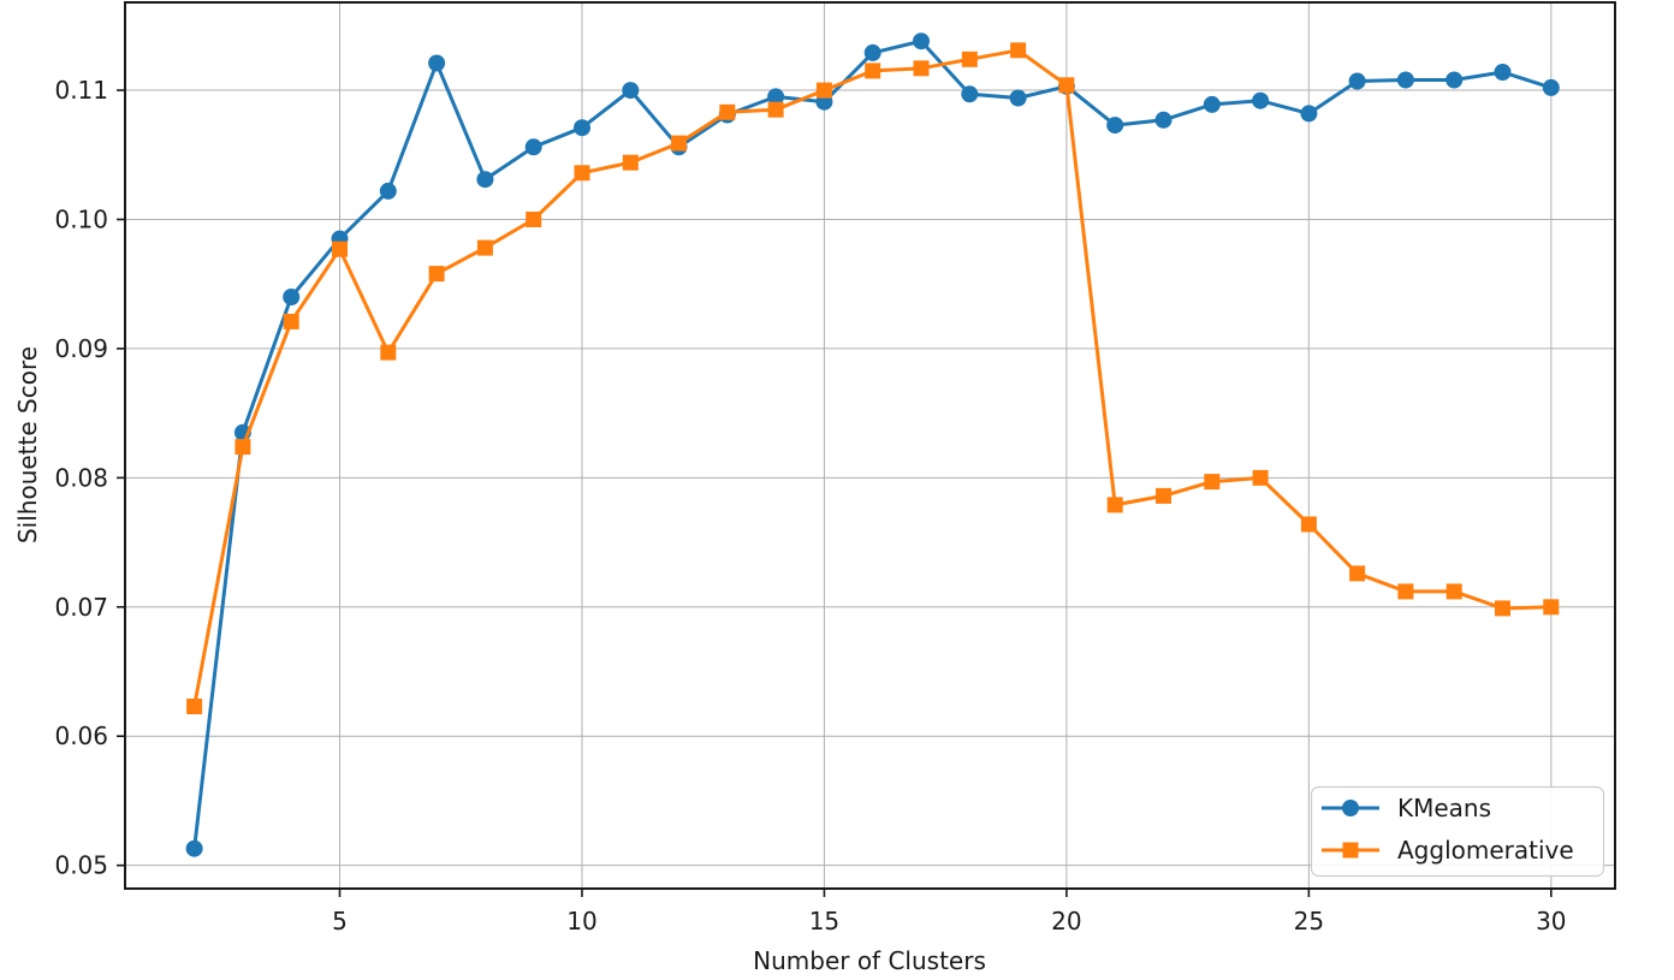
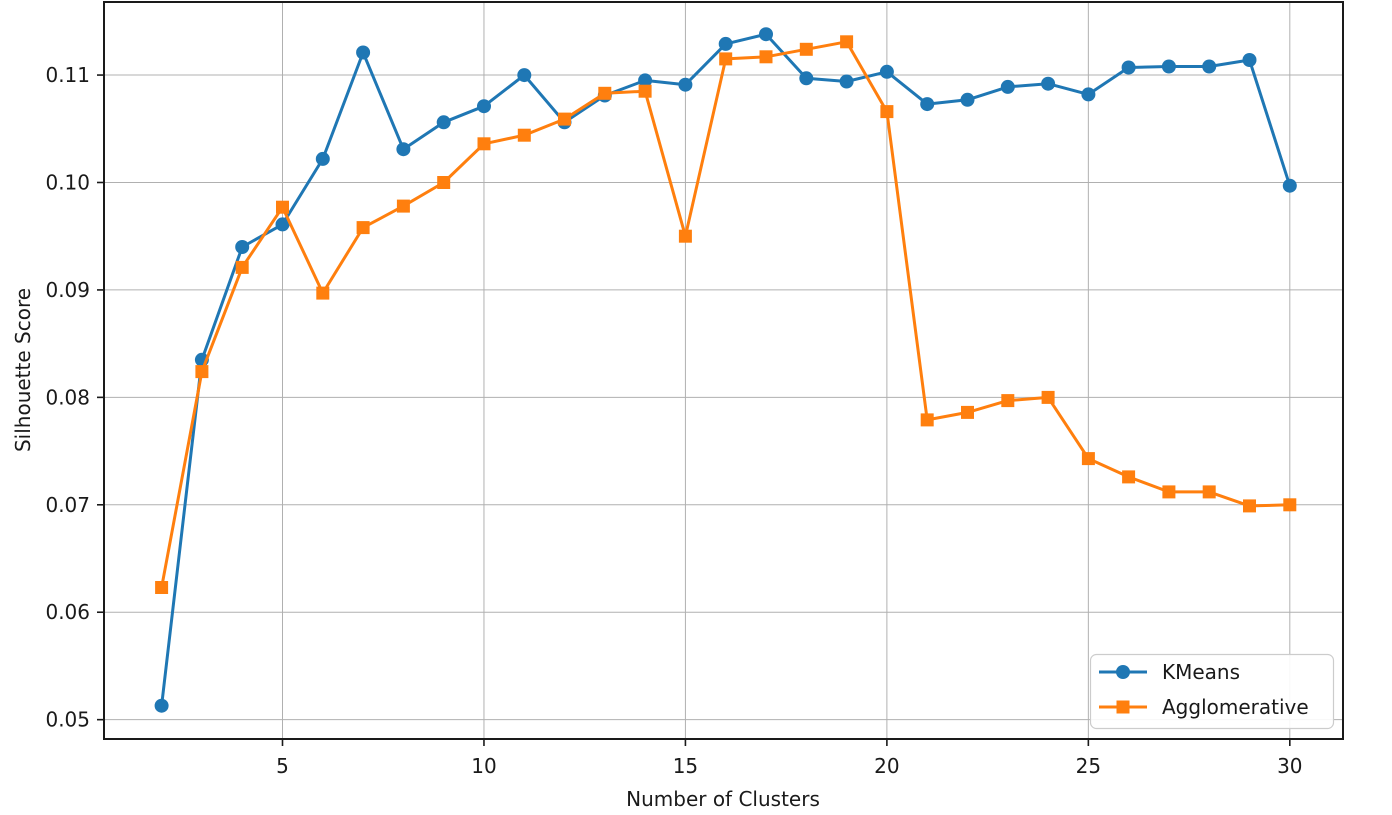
KMeans/5: 0.0985 -> 0.0961
Agglomerative/15: 0.1100 -> 0.0950
Agglomerative/20: 0.1104 -> 0.1066
Agglomerative/25: 0.0764 -> 0.0743
KMeans/30: 0.1102 -> 0.0997
